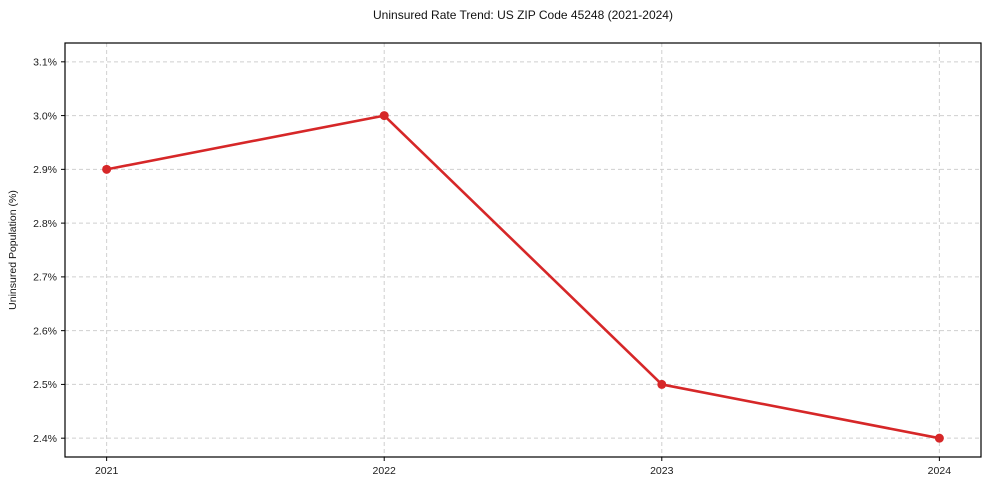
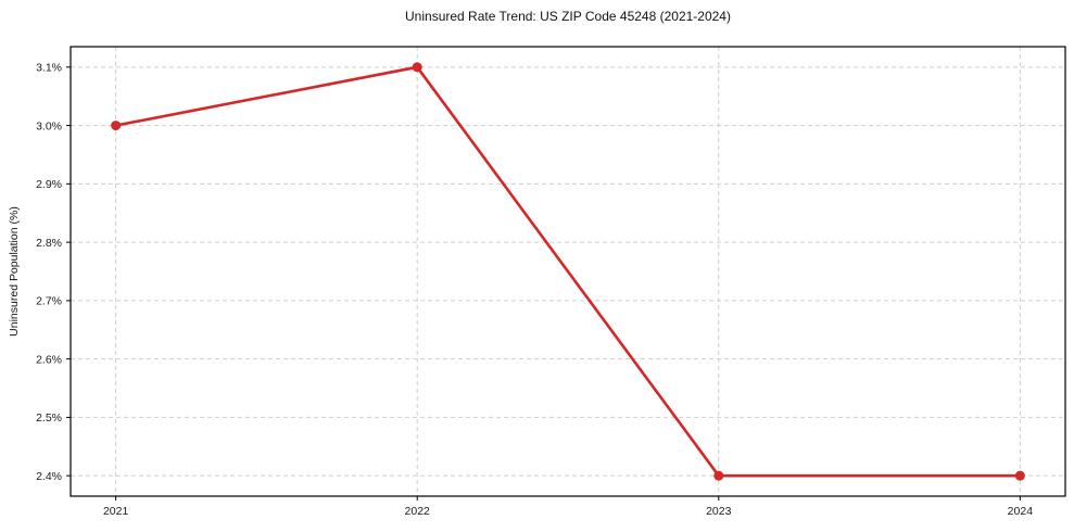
2021: 2.9% -> 3.0%
2022: 3.0% -> 3.1%
2023: 2.5% -> 2.4%
